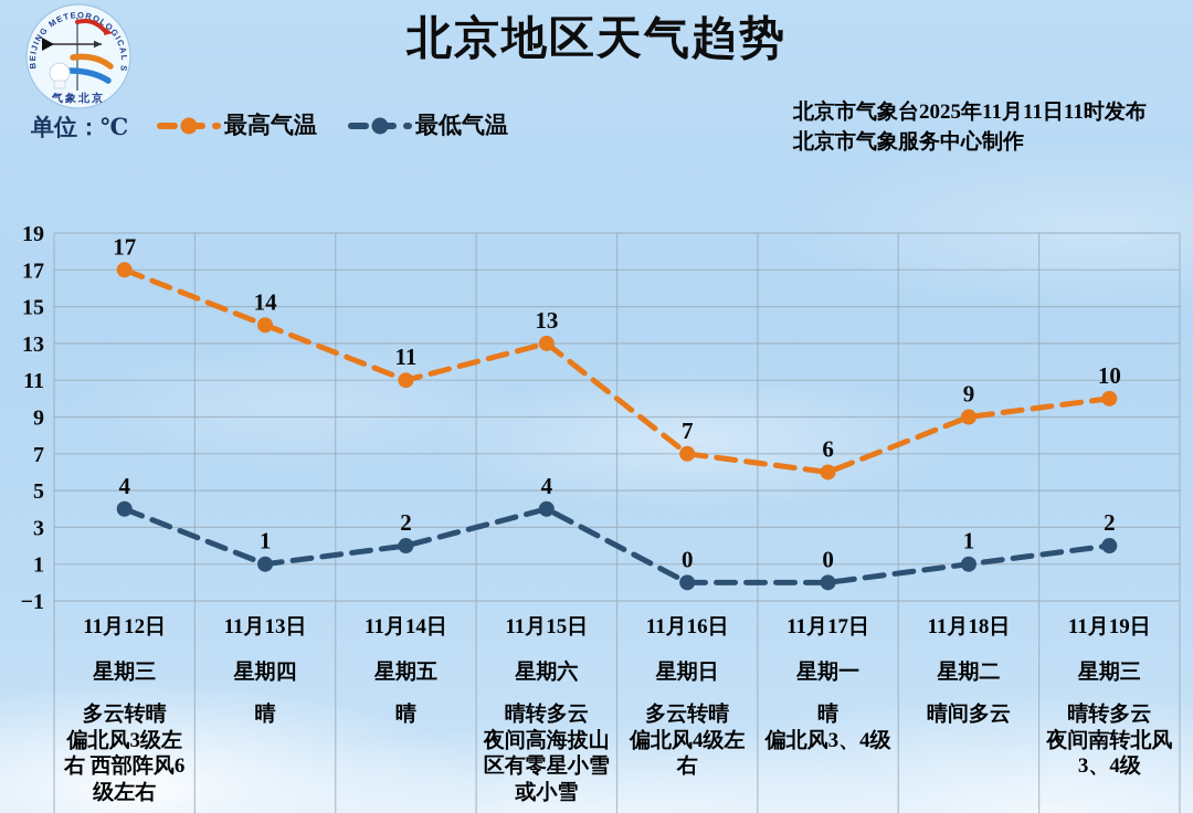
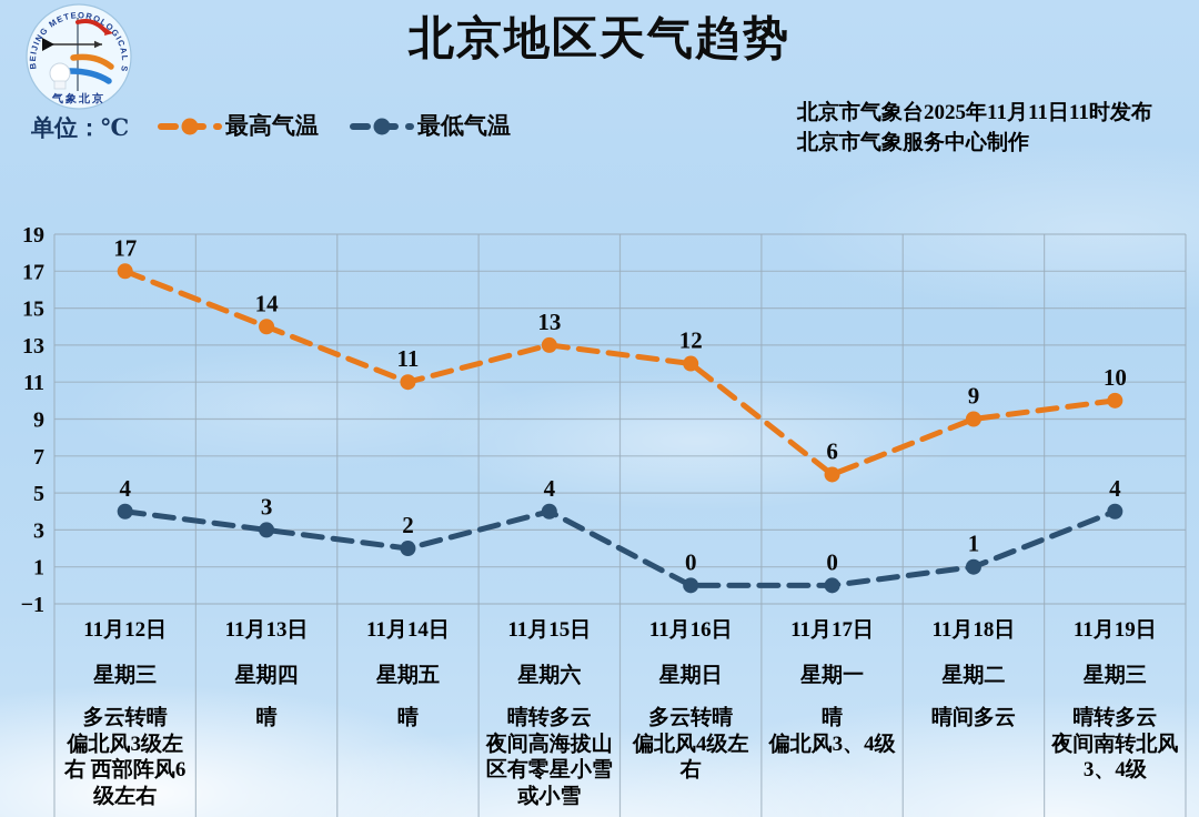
最低气温/11月13日: 1 -> 3
最高气温/11月16日: 7 -> 12
最低气温/11月19日: 2 -> 4
